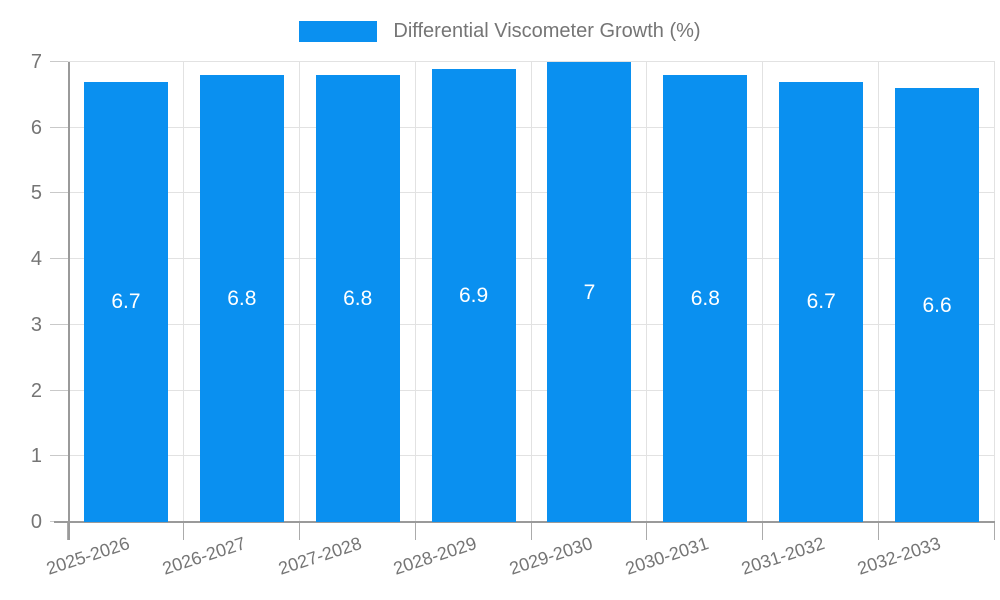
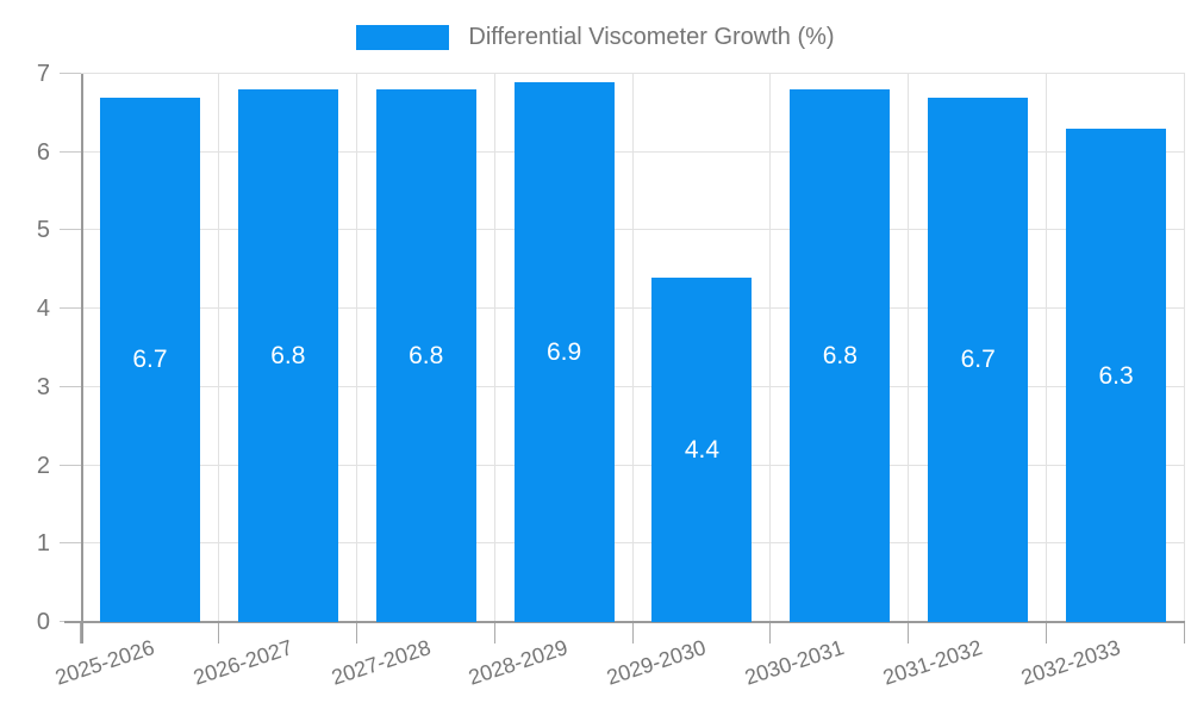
2029-2030: 7 -> 4.4
2032-2033: 6.6 -> 6.3
